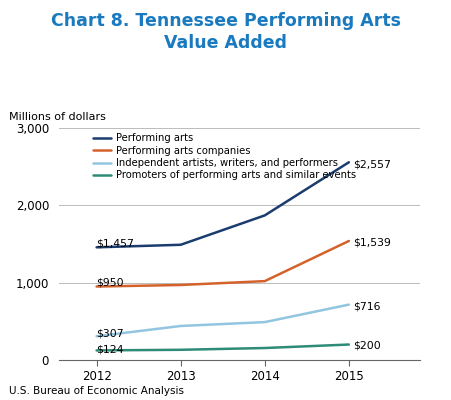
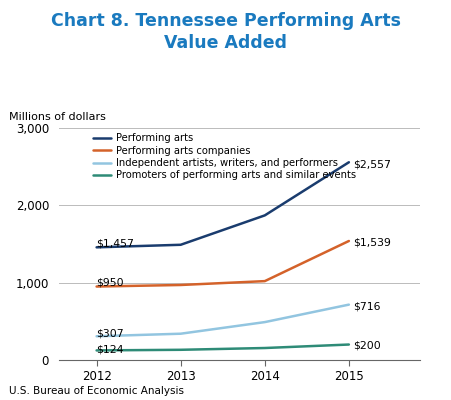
Independent artists, writers, and performers/2013: 440 -> 340
